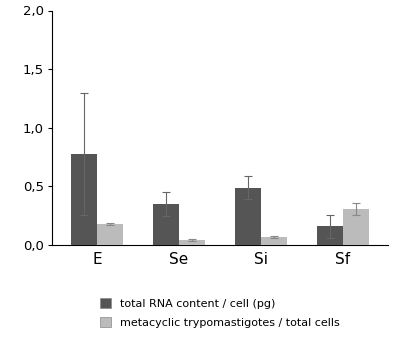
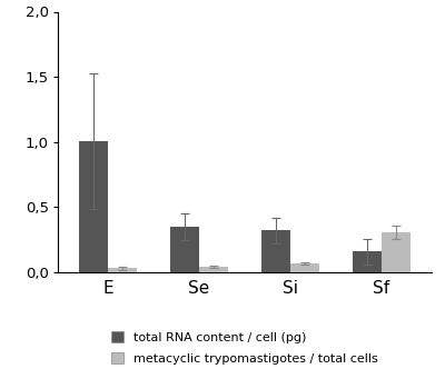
total RNA content / cell (pg)/E: 0,78 -> 1,01
metacyclic trypomastigotes / total cells/E: 0,18 -> 0,03
total RNA content / cell (pg)/Si: 0,49 -> 0,32
